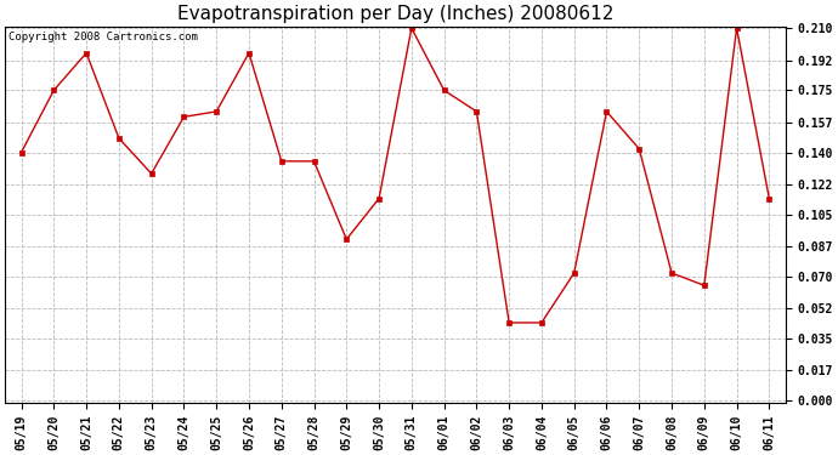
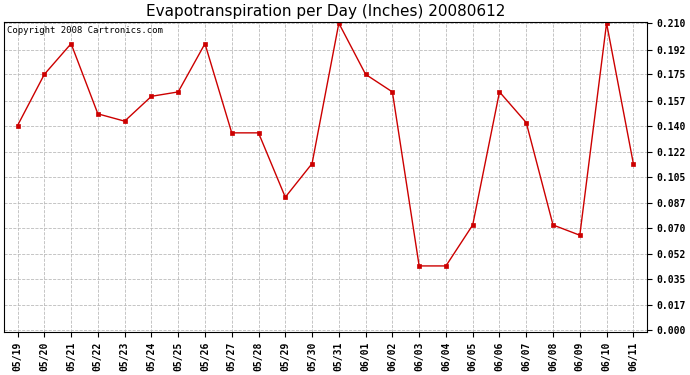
05/23: 0.128 -> 0.143
